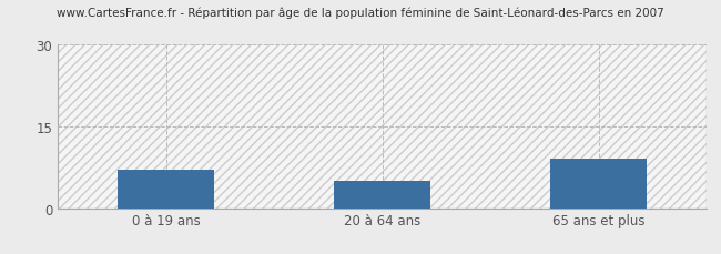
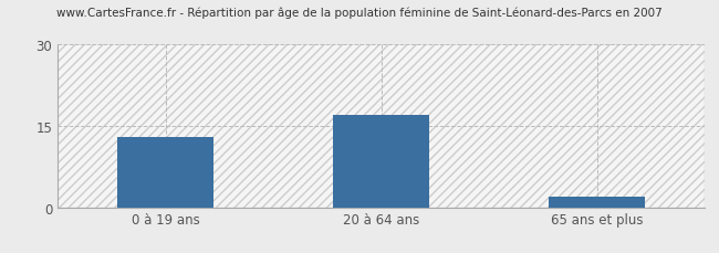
0 à 19 ans: 7 -> 13
20 à 64 ans: 5 -> 17
65 ans et plus: 9 -> 2
